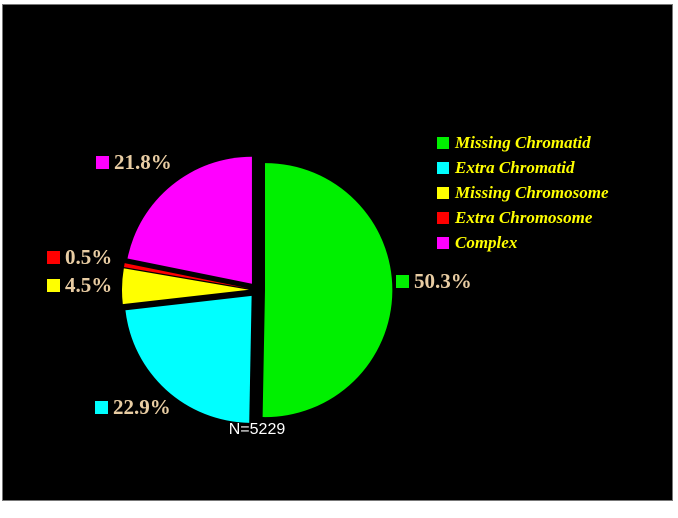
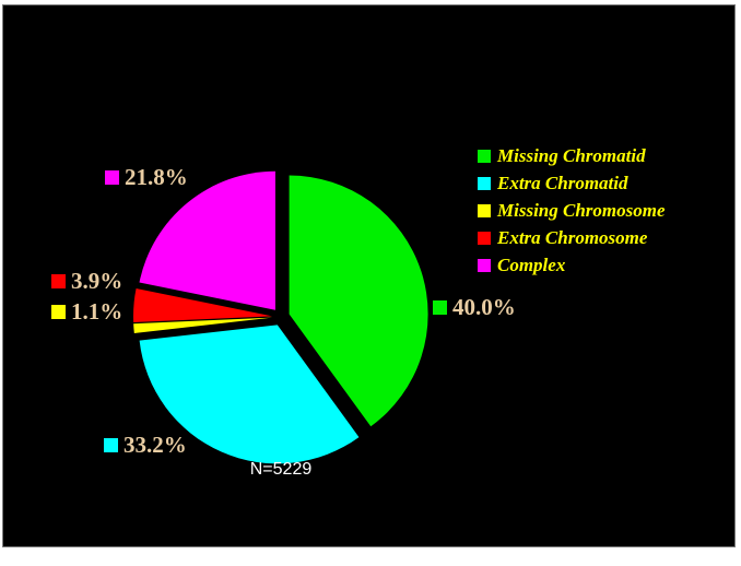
Missing Chromatid: 50.3% -> 40.0%
Extra Chromatid: 22.9% -> 33.2%
Missing Chromosome: 4.5% -> 1.1%
Extra Chromosome: 0.5% -> 3.9%
